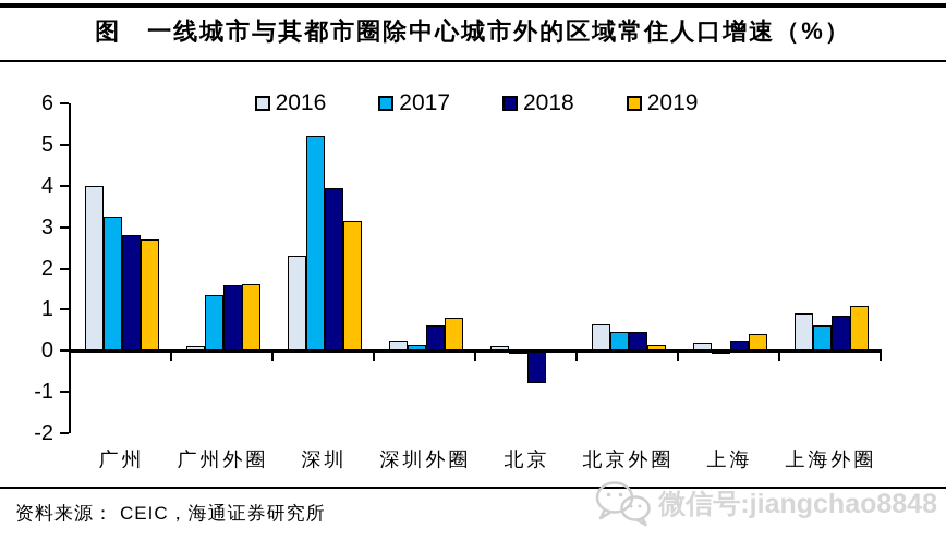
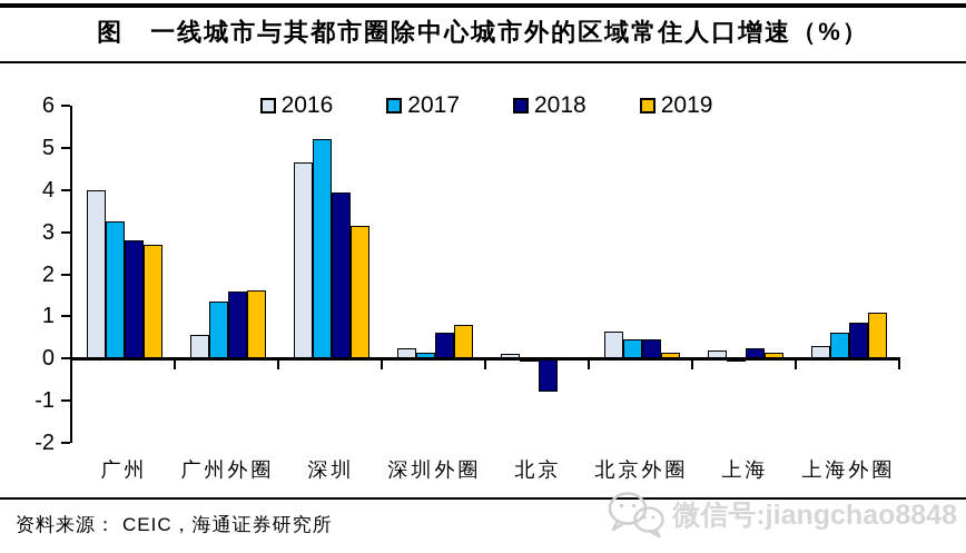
2016/广州外圈: 0.1 -> 0.6
2016/深圳: 2.3 -> 4.7
2019/上海: 0.4 -> 0.1
2016/上海外圈: 0.9 -> 0.3
